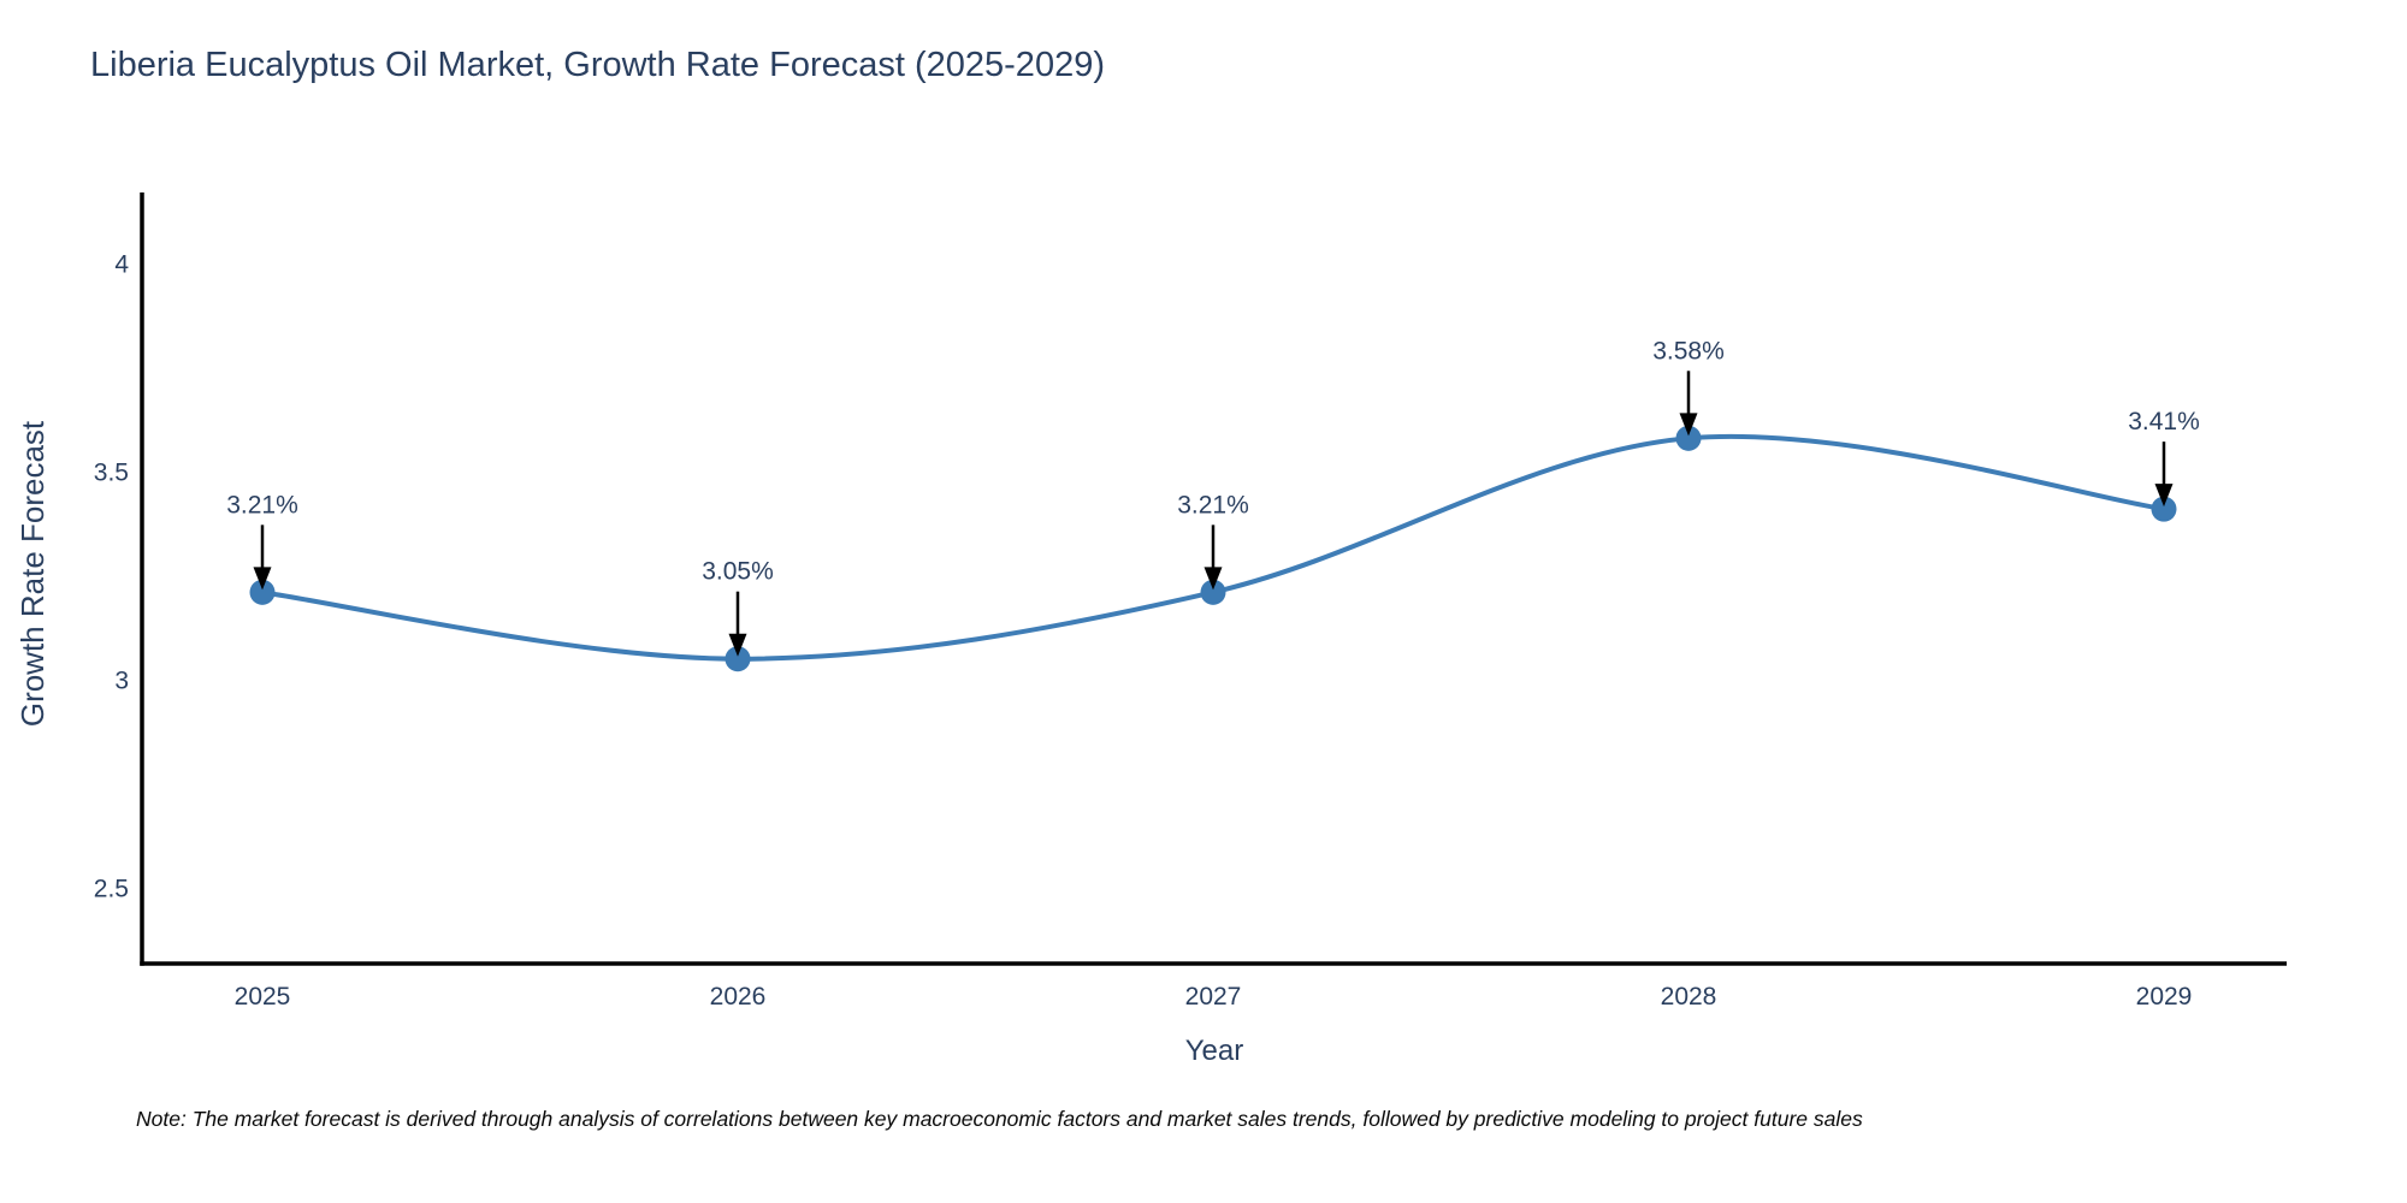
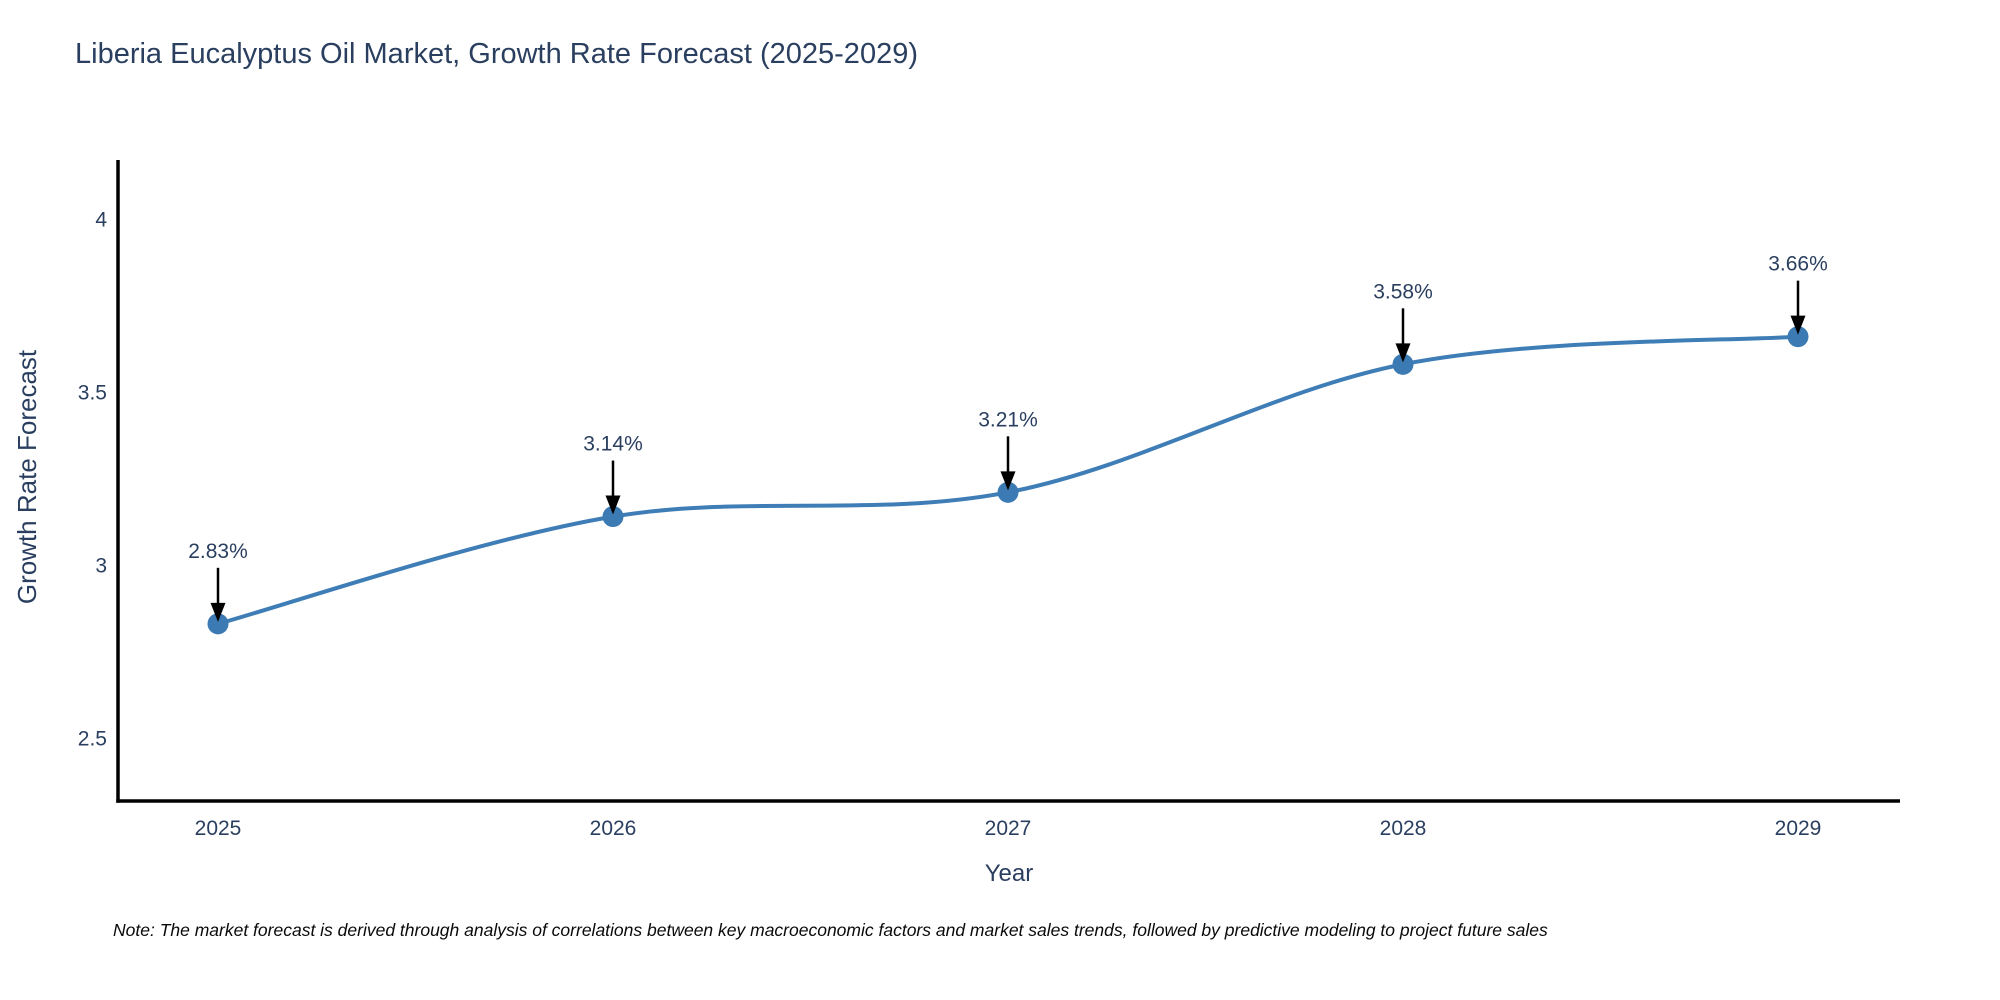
2025: 3.21% -> 2.83%
2026: 3.05% -> 3.14%
2029: 3.41% -> 3.66%
